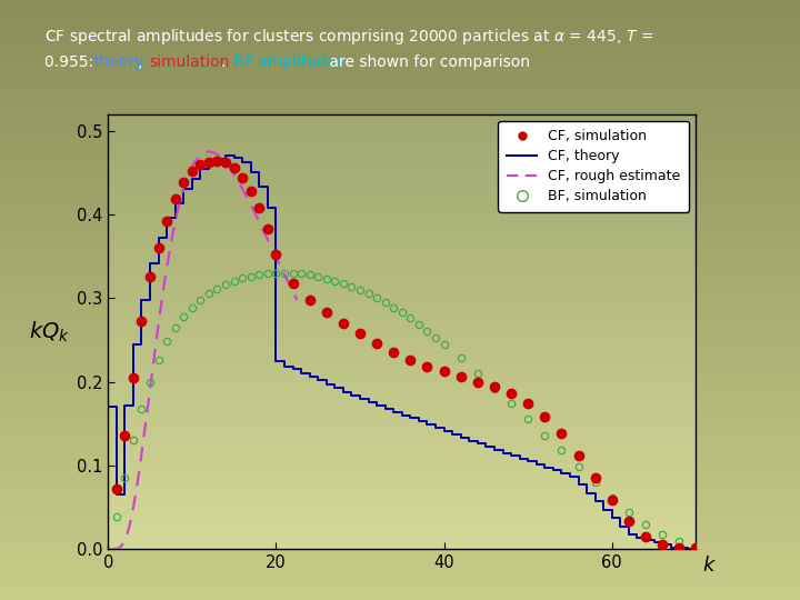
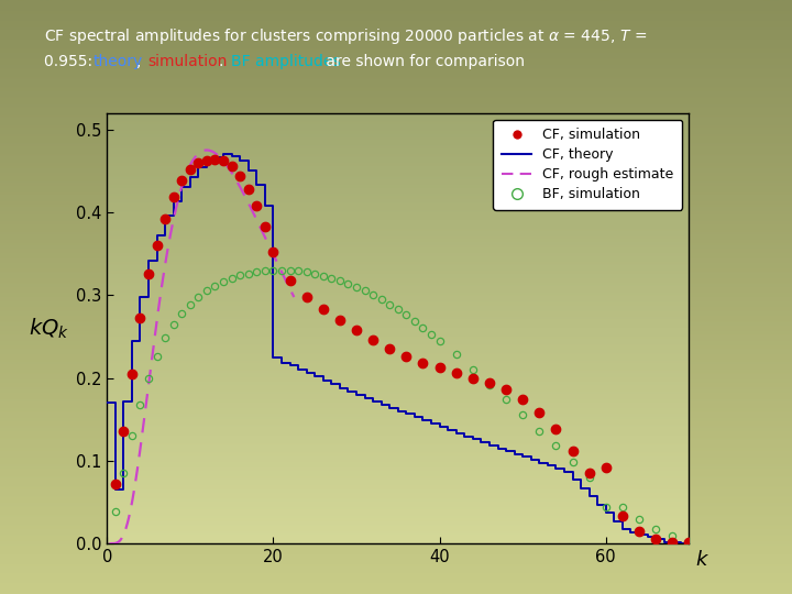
CF, simulation/60: 0.058 -> 0.092
BF, simulation/60: 0.061 -> 0.044
